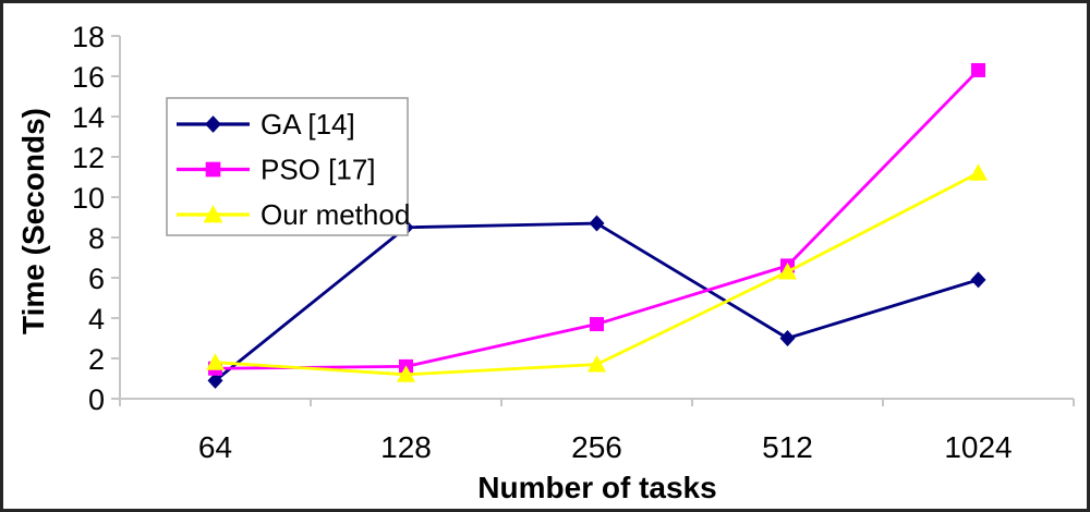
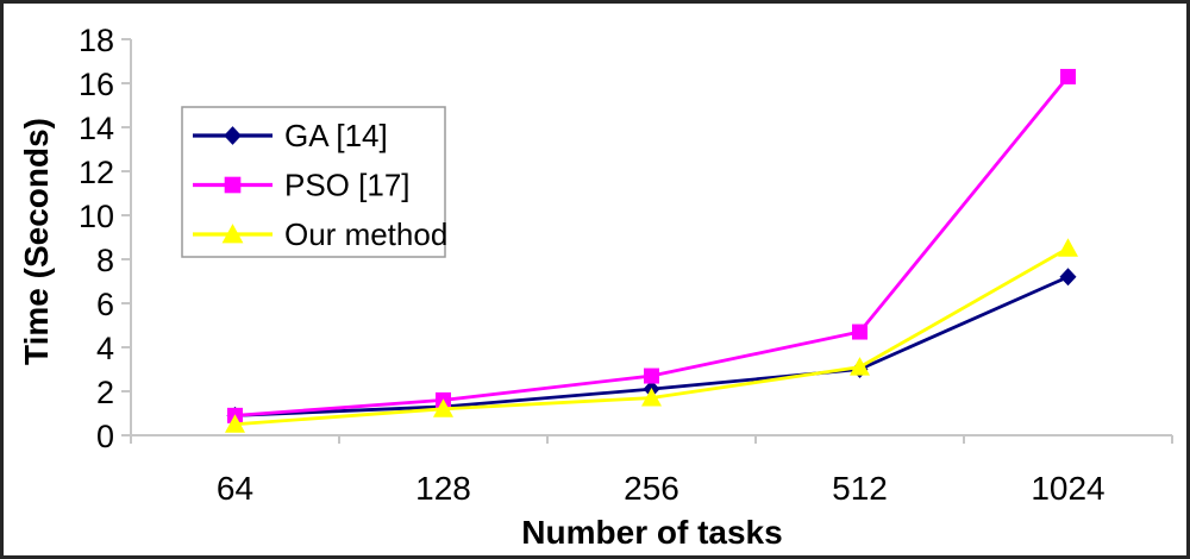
PSO [17]/64: 1.5 -> 0.9
Our method/64: 1.8 -> 0.5
GA [14]/128: 8.5 -> 1.3
GA [14]/256: 8.7 -> 2.1
PSO [17]/256: 3.7 -> 2.7
PSO [17]/512: 6.6 -> 4.7
Our method/512: 6.3 -> 3.1
GA [14]/1024: 5.9 -> 7.2
Our method/1024: 11.2 -> 8.5
